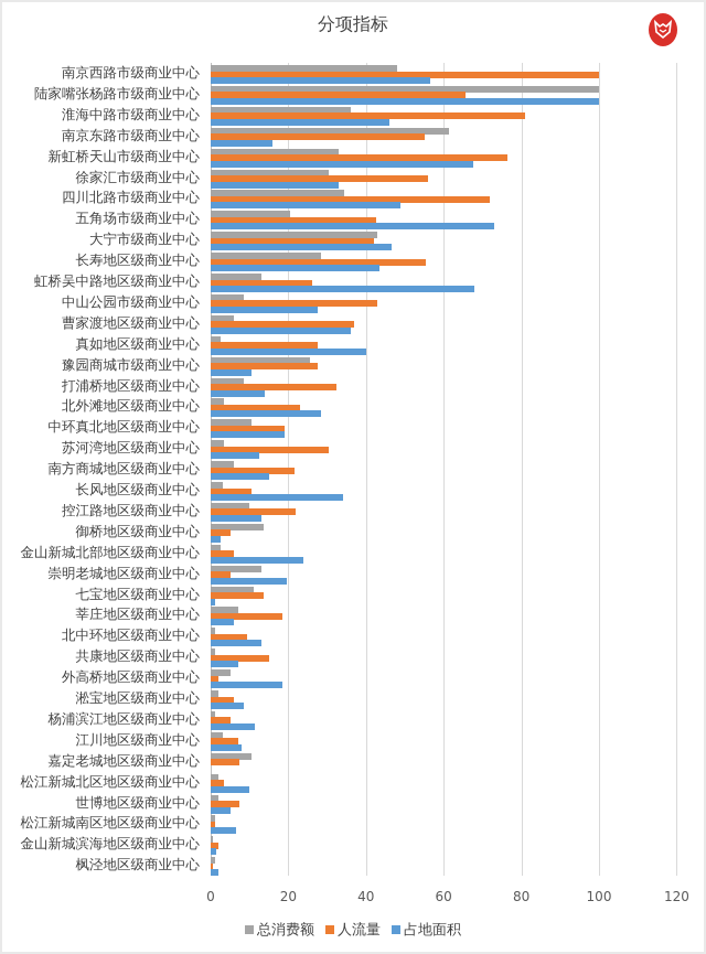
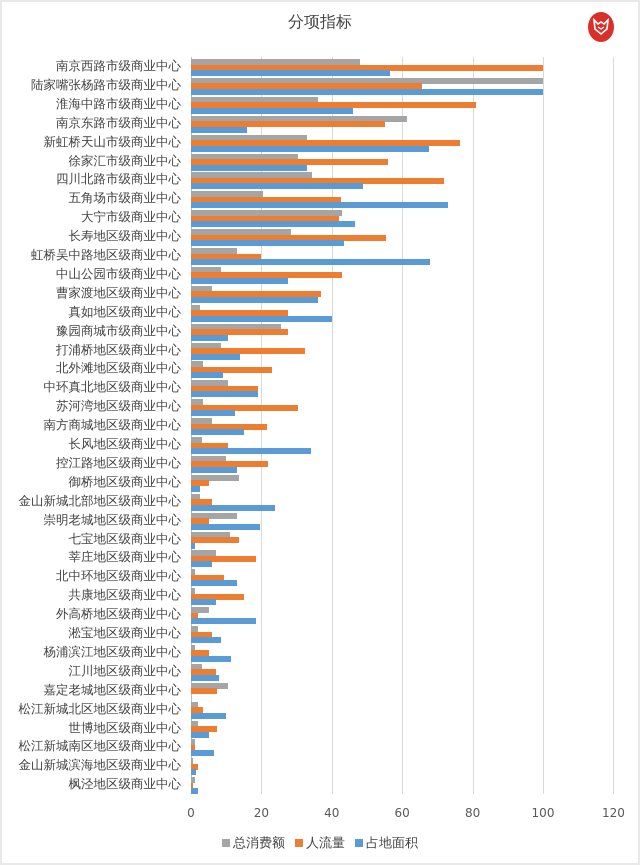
人流量/虹桥吴中路地区级商业中心: 26 -> 20
占地面积/北外滩地区级商业中心: 28 -> 9
